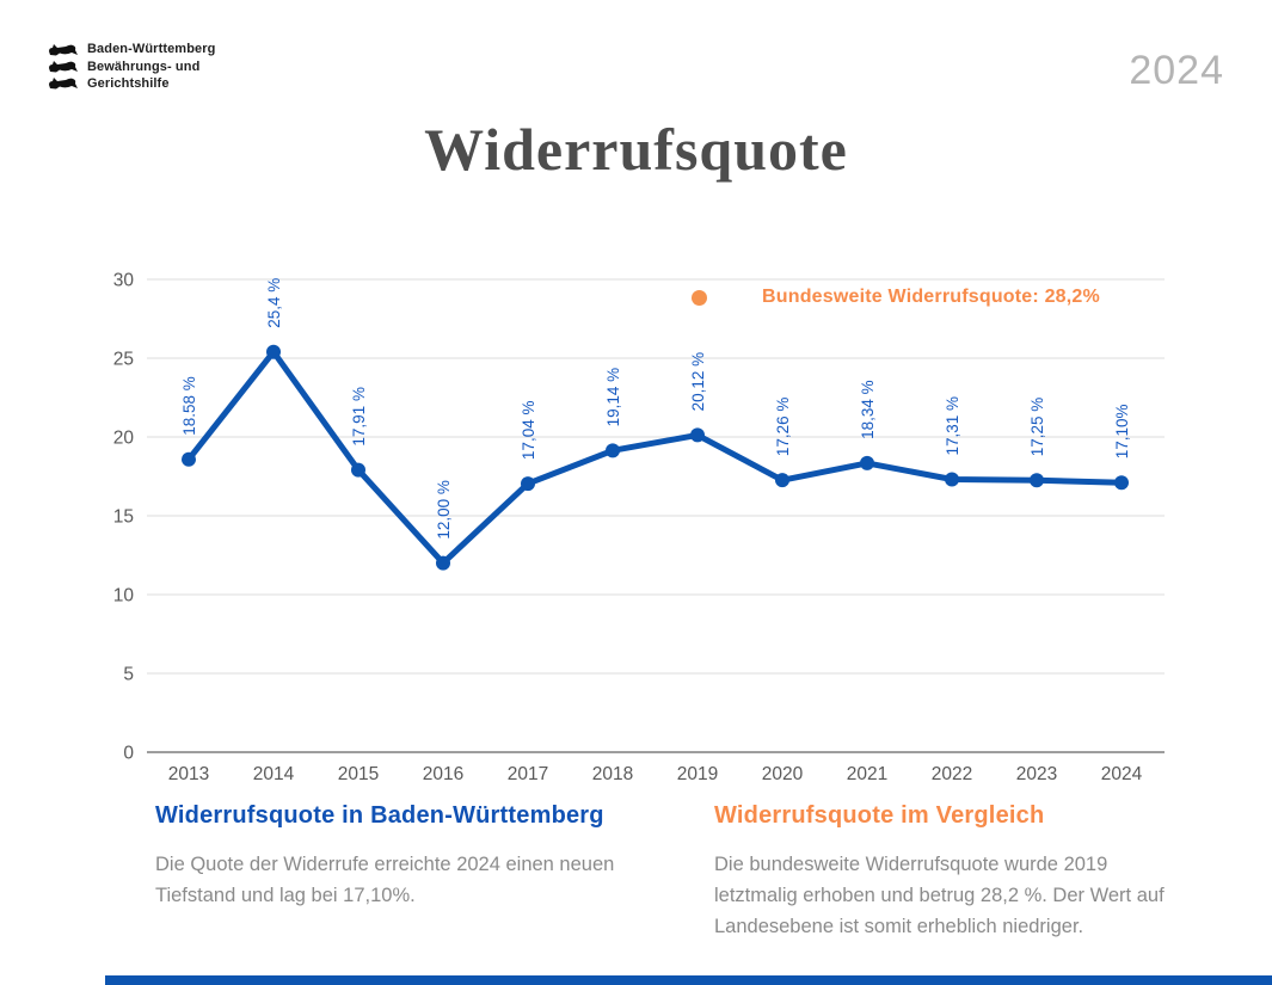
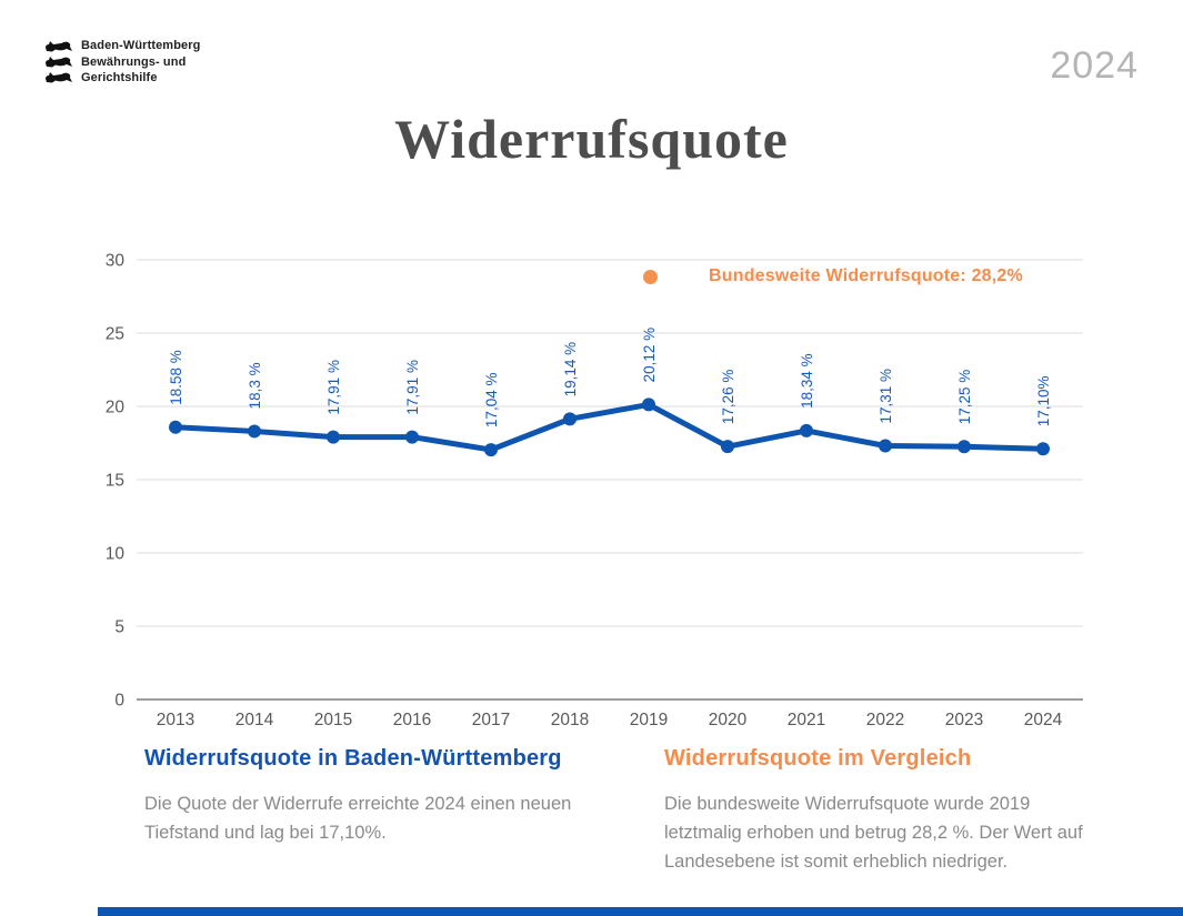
2014: 25,4 -> 18,3
2016: 12,00 -> 17,91
